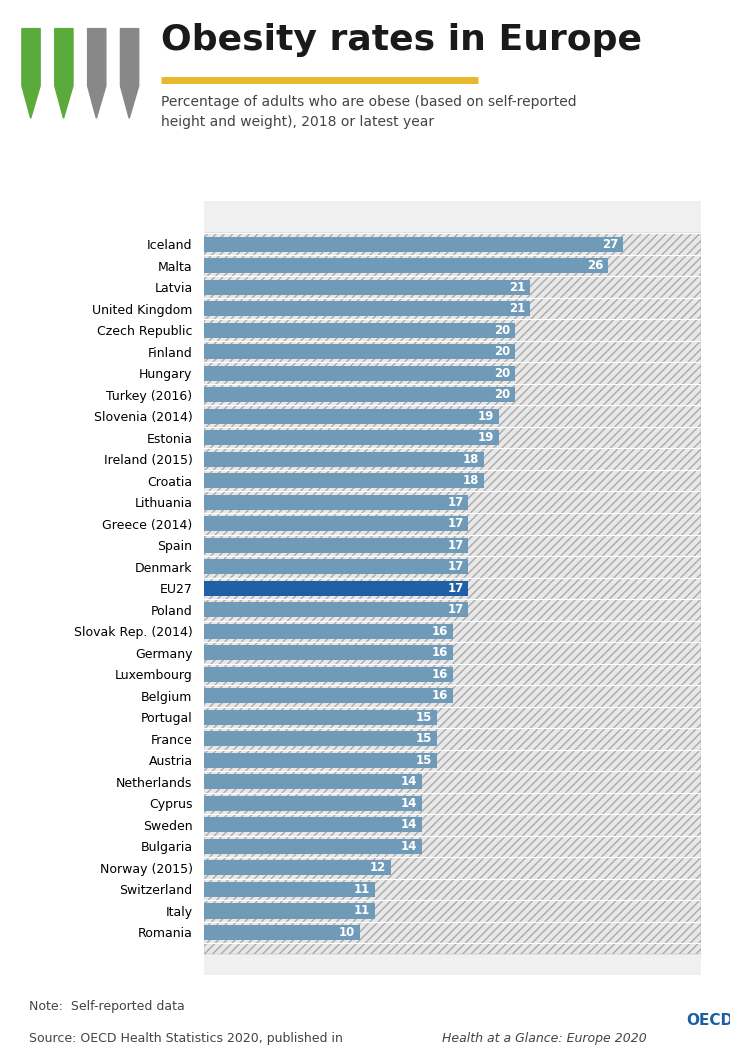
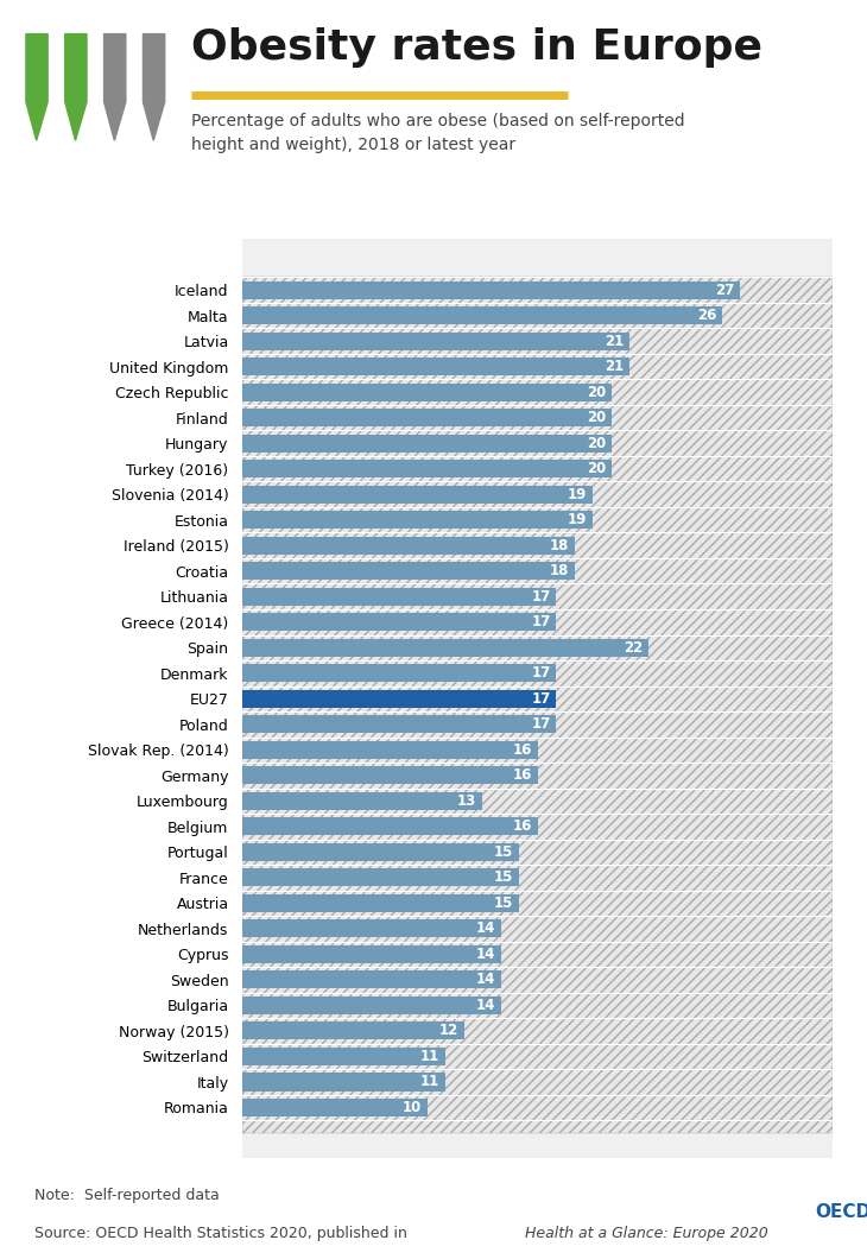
Spain: 17 -> 22
Luxembourg: 16 -> 13
